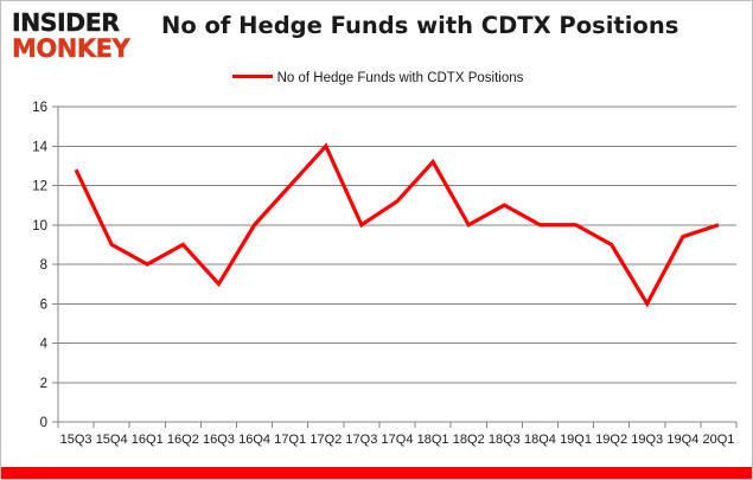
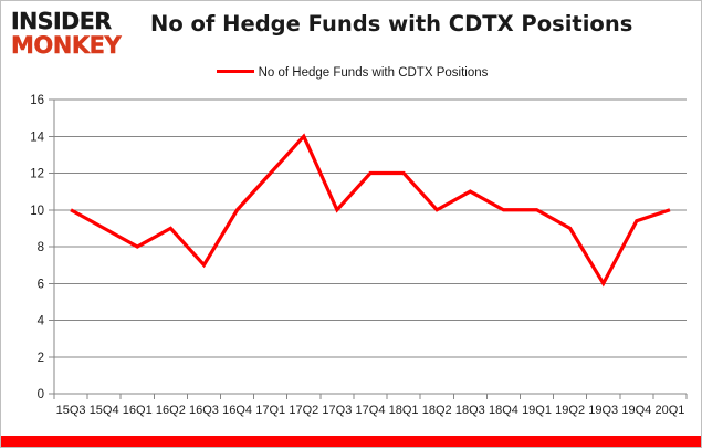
15Q3: 12.8 -> 10.0
17Q4: 11.2 -> 12.0
18Q1: 13.2 -> 12.0
